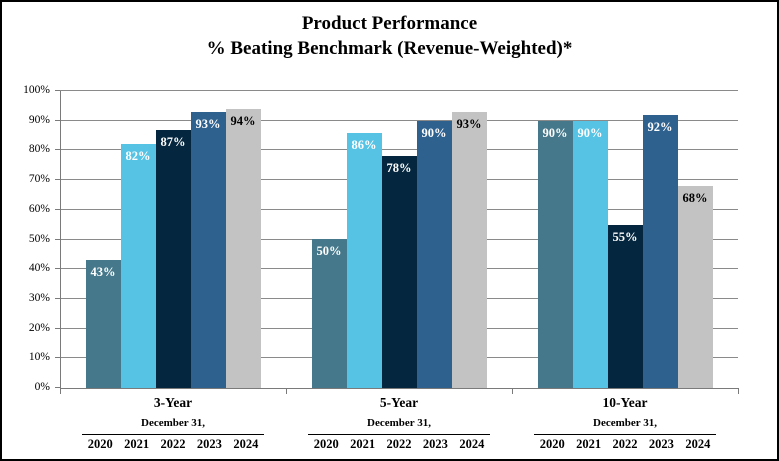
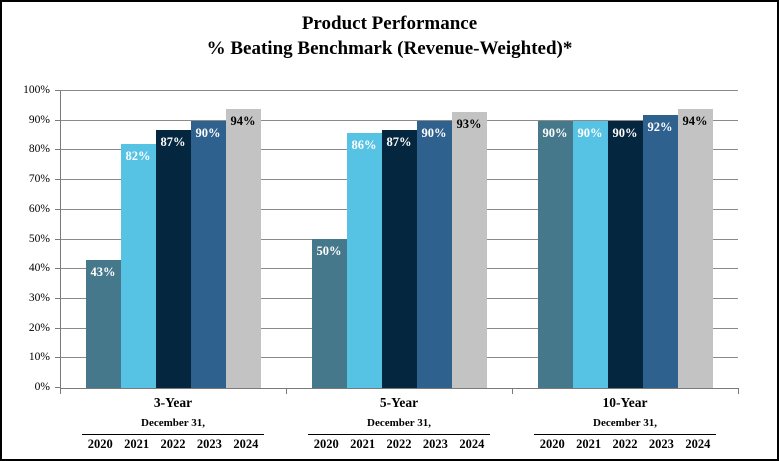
2023/3-Year: 93% -> 90%
2022/5-Year: 78% -> 87%
2022/10-Year: 55% -> 90%
2024/10-Year: 68% -> 94%
